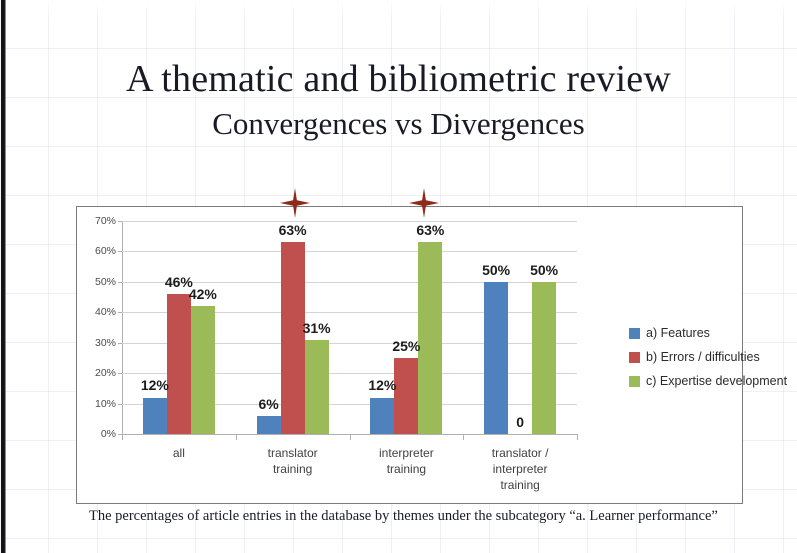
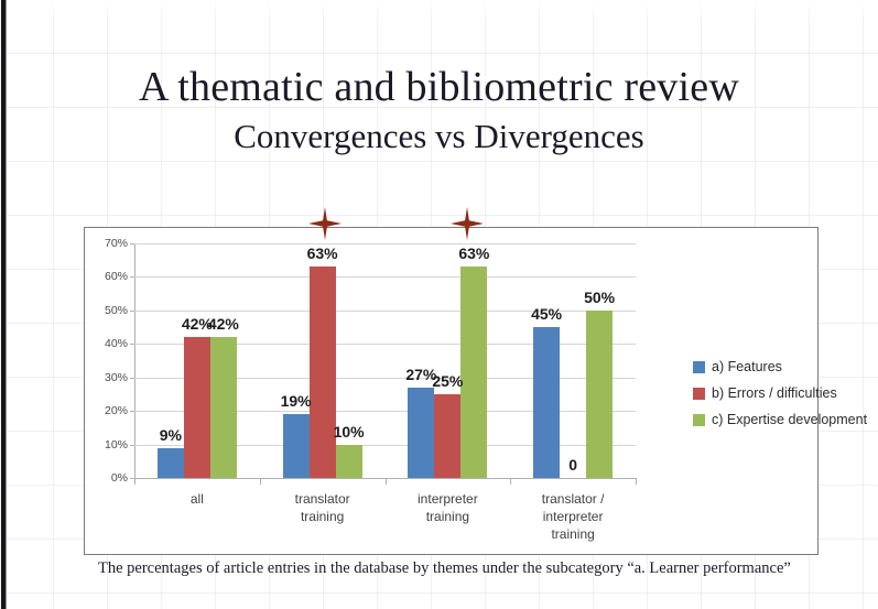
a) Features/all: 12% -> 9%
b) Errors / difficulties/all: 46% -> 42%
a) Features/translator training: 6% -> 19%
c) Expertise development/translator training: 31% -> 10%
a) Features/interpreter training: 12% -> 27%
a) Features/translator / interpreter training: 50% -> 45%
